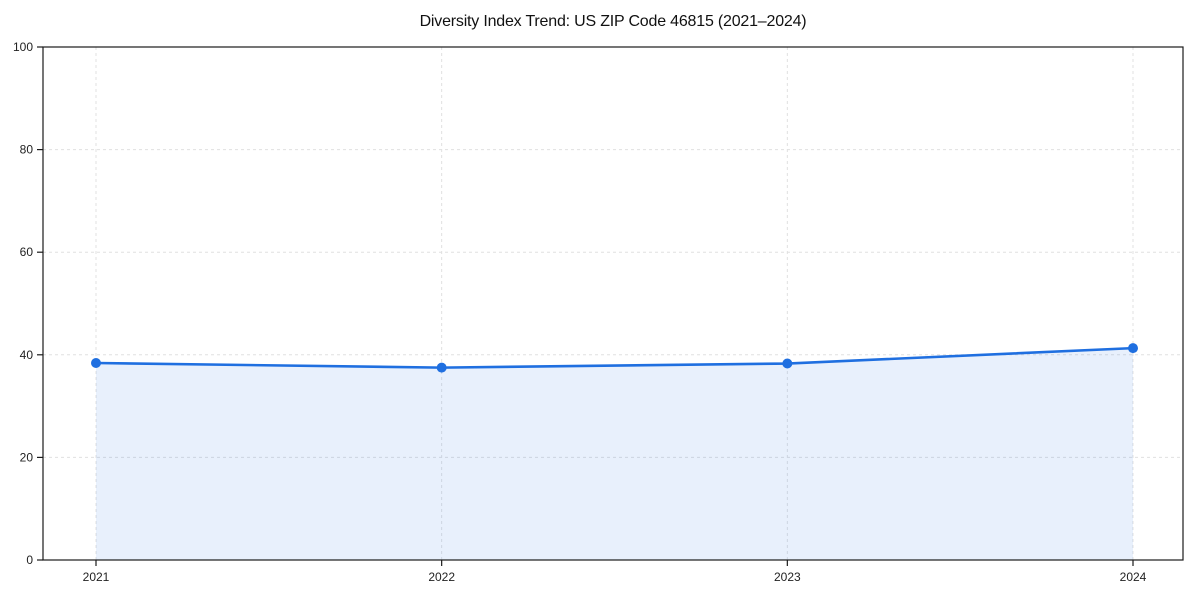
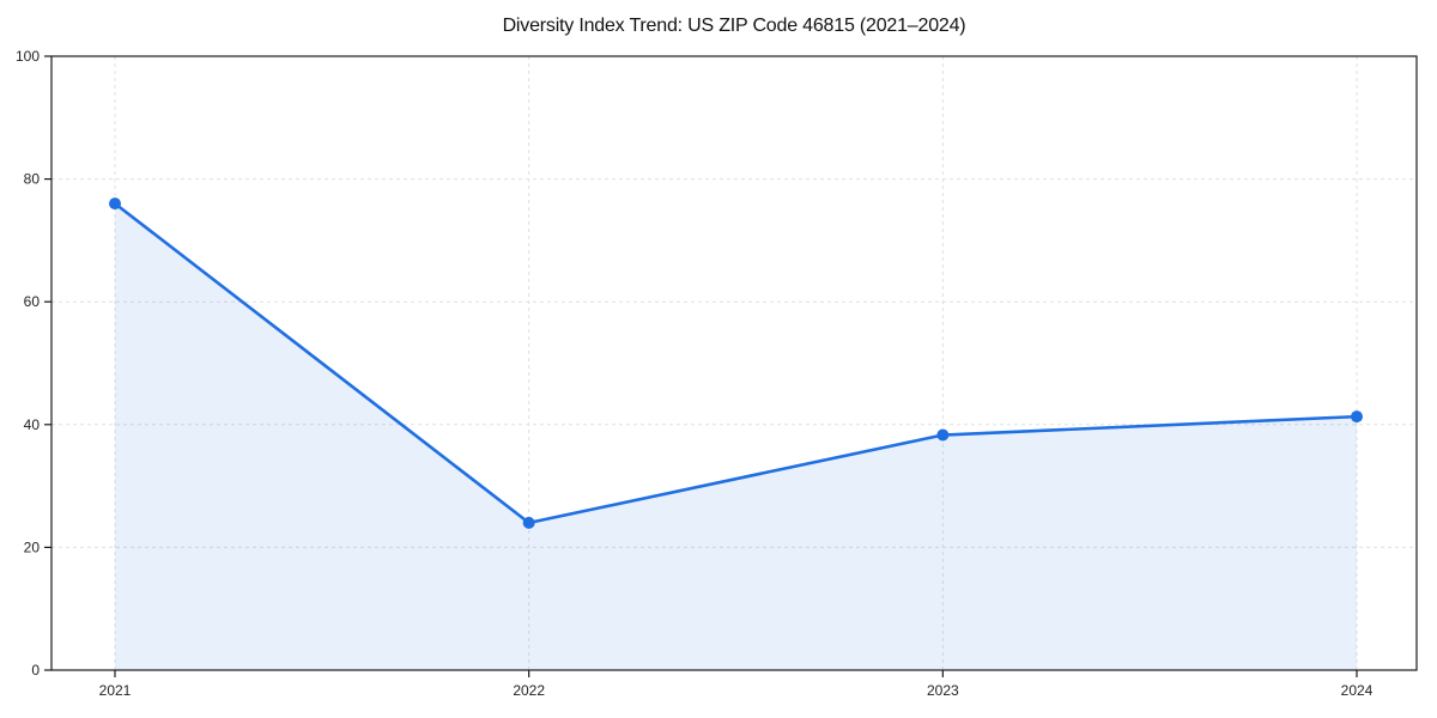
2021: 38 -> 76
2022: 38 -> 24
